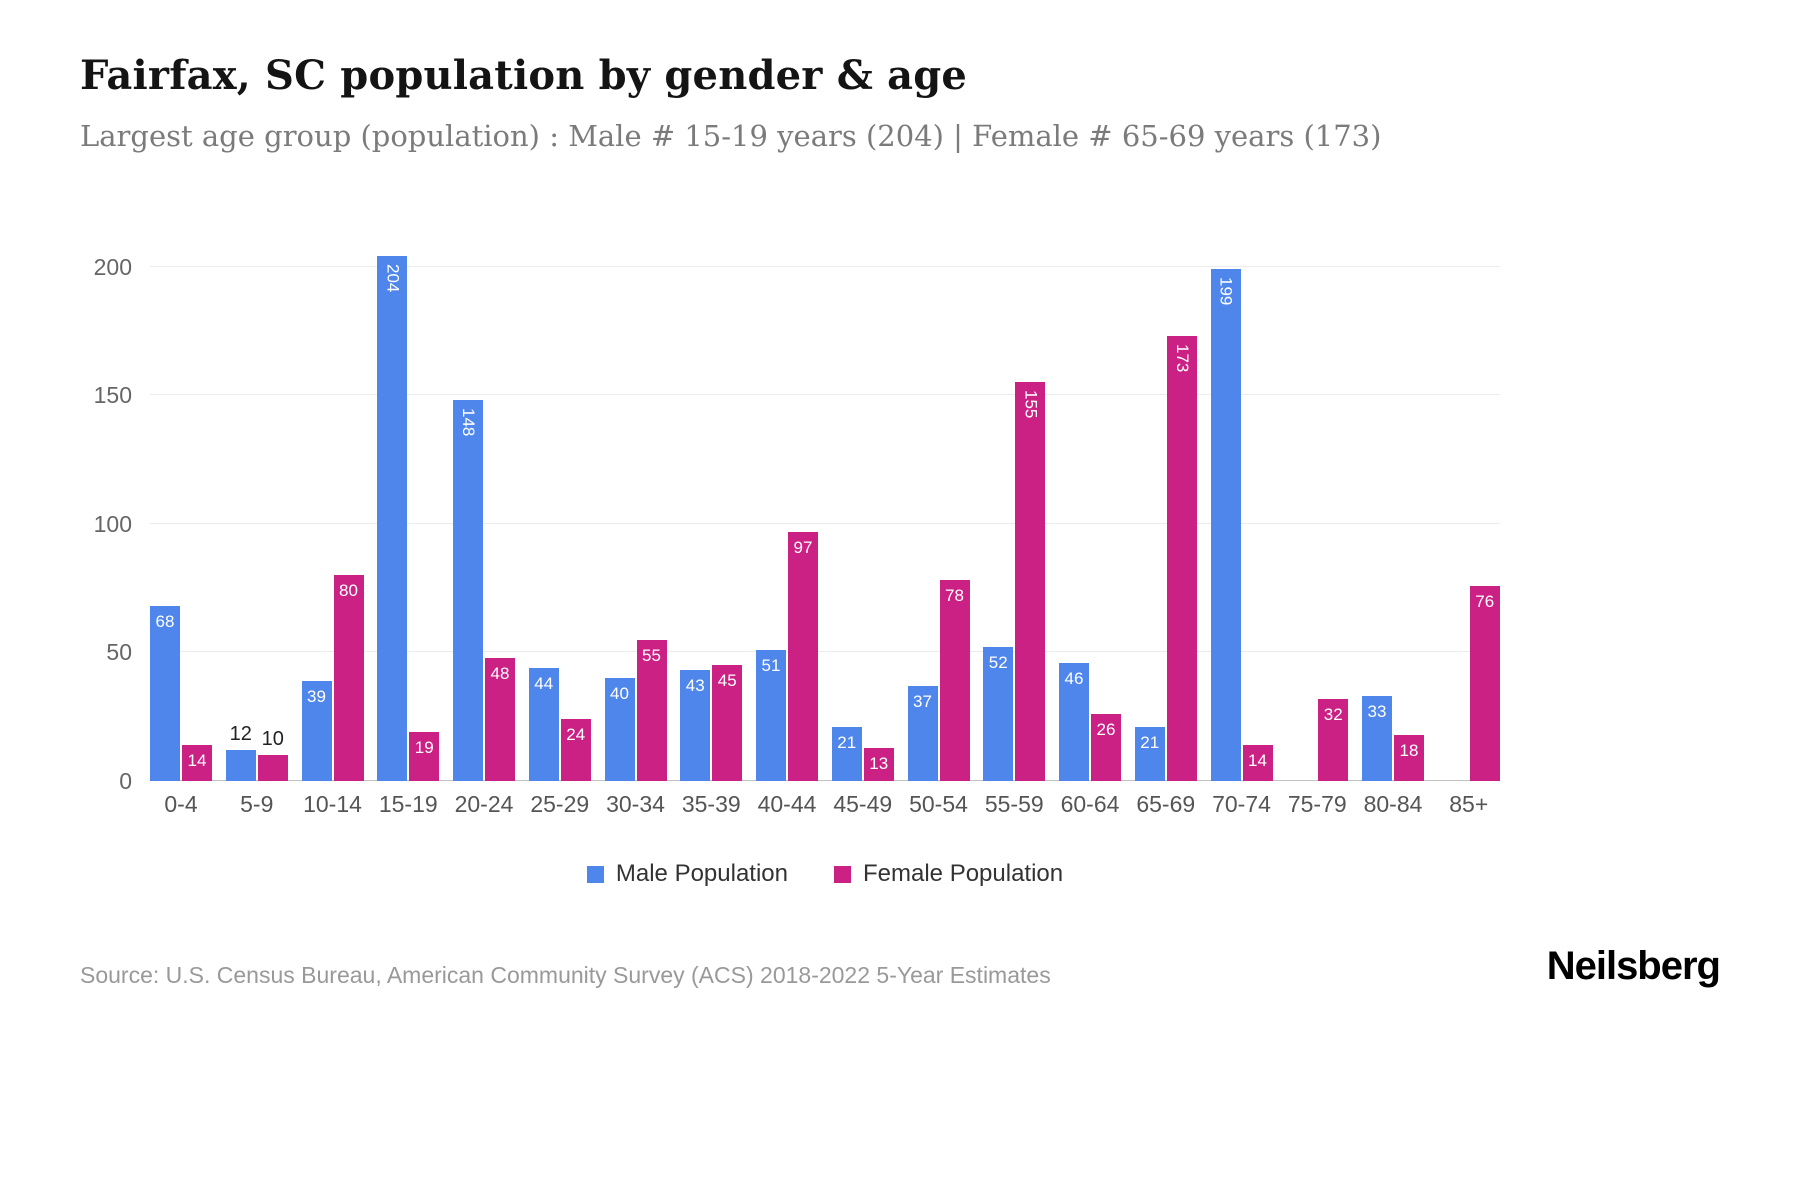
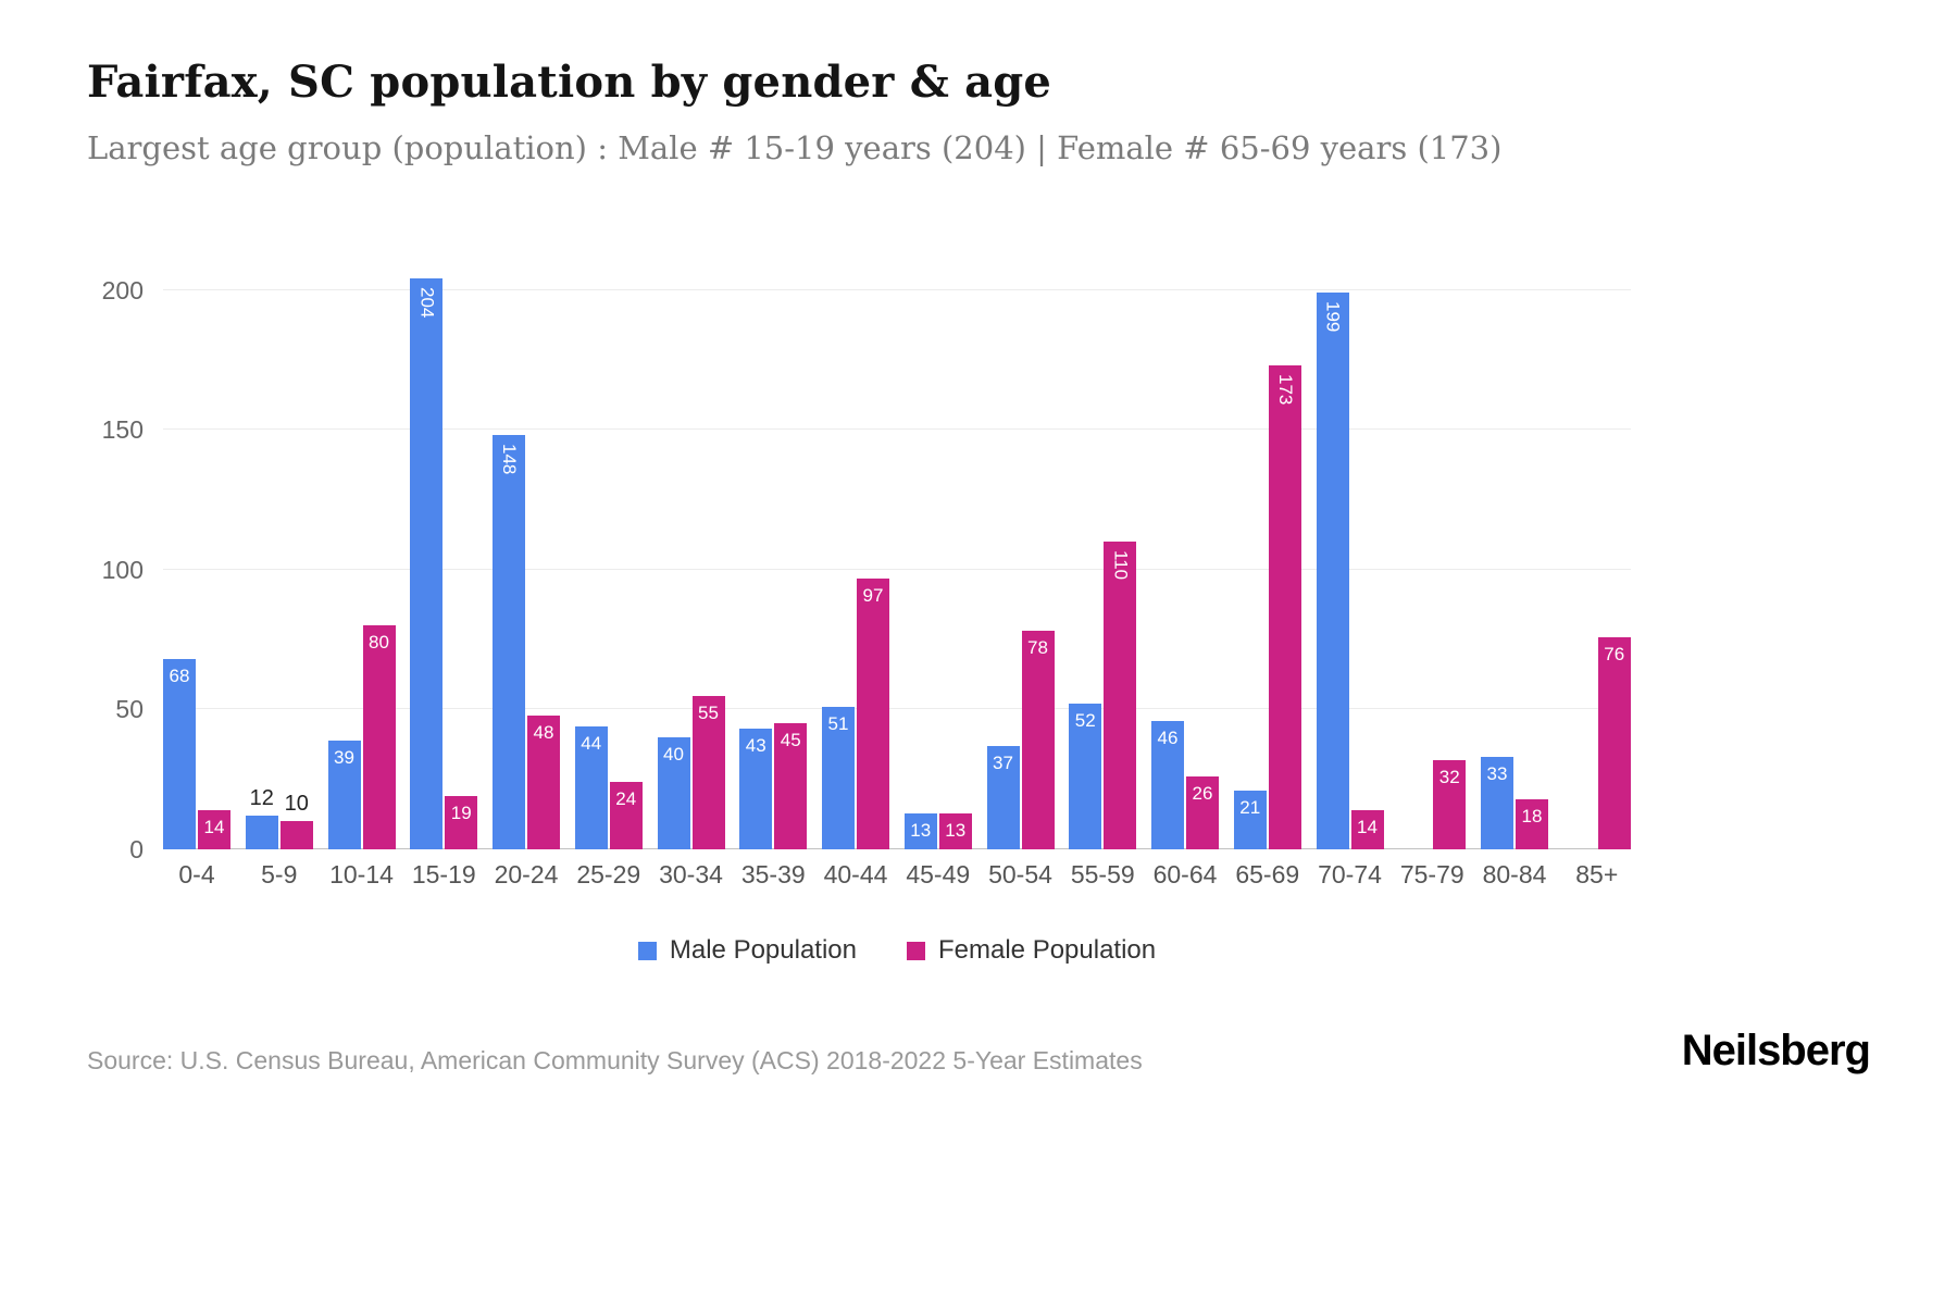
Male Population/45-49: 21 -> 13
Female Population/55-59: 155 -> 110
